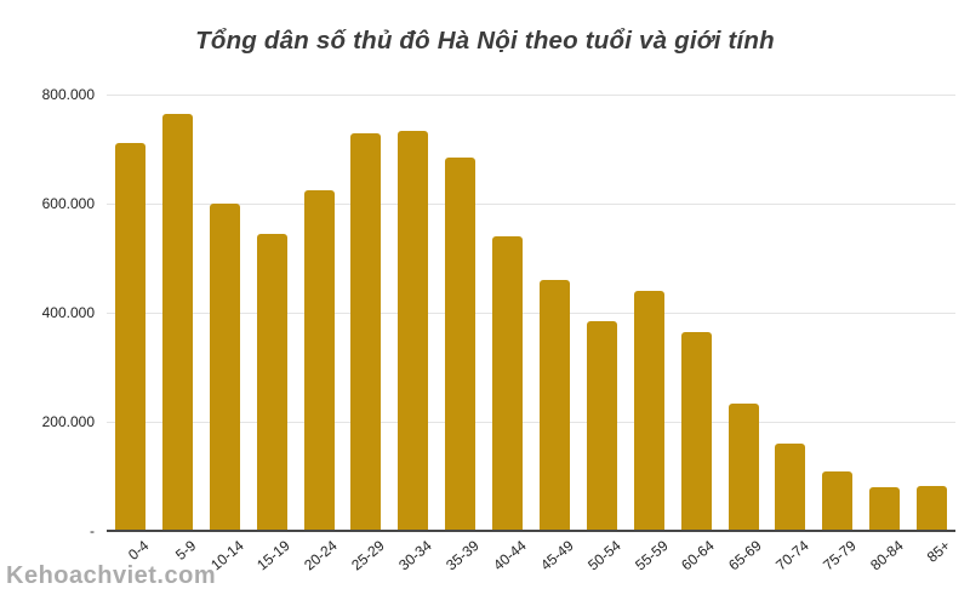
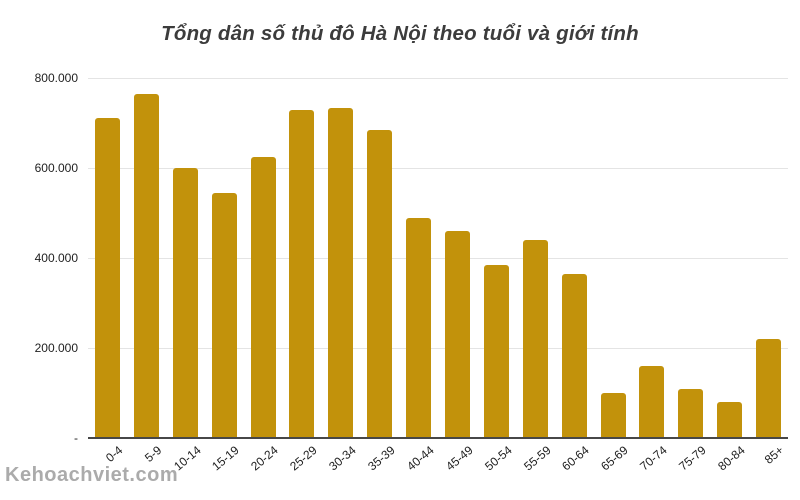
40-44: 540000 -> 490000
65-69: 230000 -> 100000
85+: 80000 -> 220000
